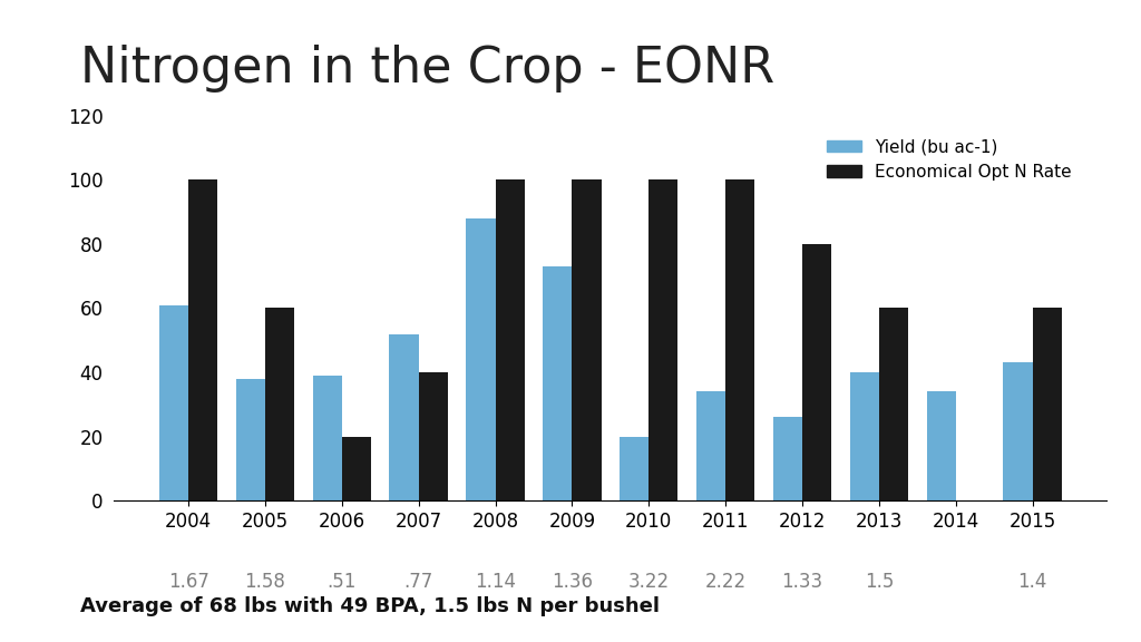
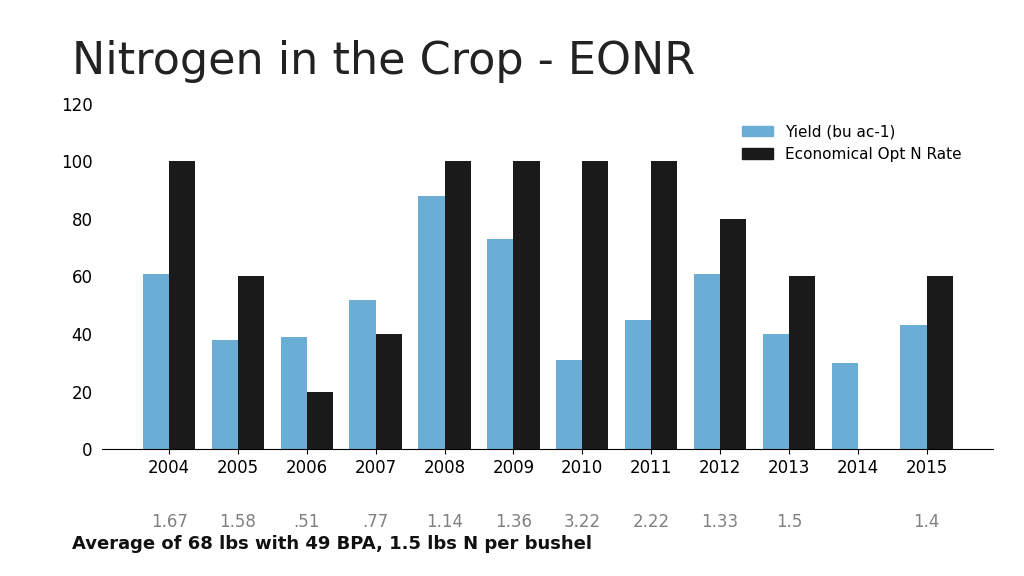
Yield (bu ac-1)/2010: 20 -> 31
Yield (bu ac-1)/2011: 34 -> 45
Yield (bu ac-1)/2012: 26 -> 61
Yield (bu ac-1)/2014: 34 -> 30
